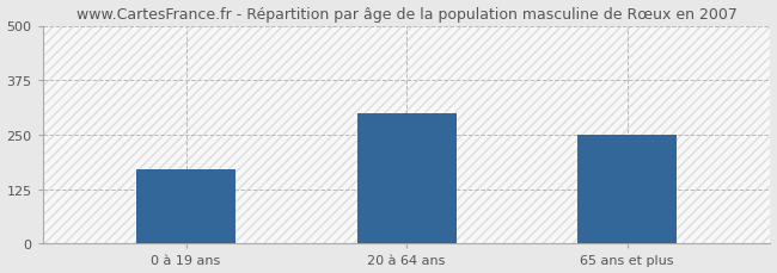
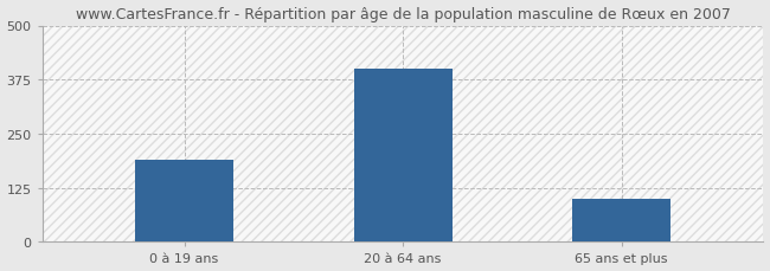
0 à 19 ans: 170 -> 190
20 à 64 ans: 300 -> 400
65 ans et plus: 250 -> 100
